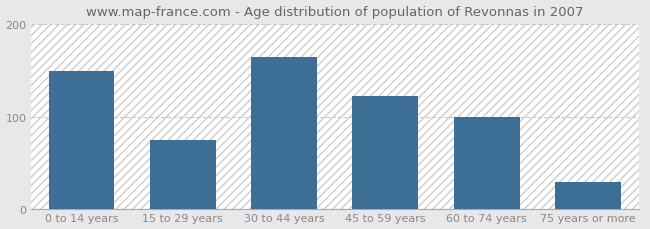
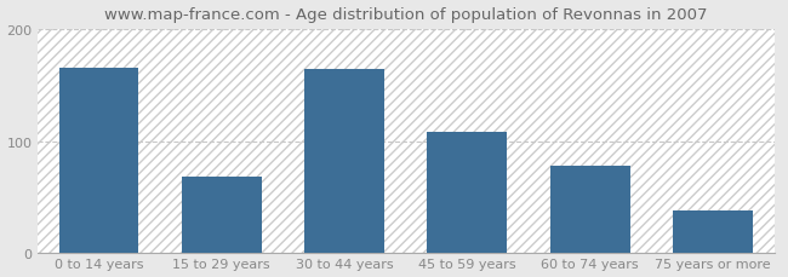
0 to 14 years: 150 -> 166
15 to 29 years: 75 -> 68
45 to 59 years: 122 -> 108
60 to 74 years: 100 -> 78
75 years or more: 30 -> 38
